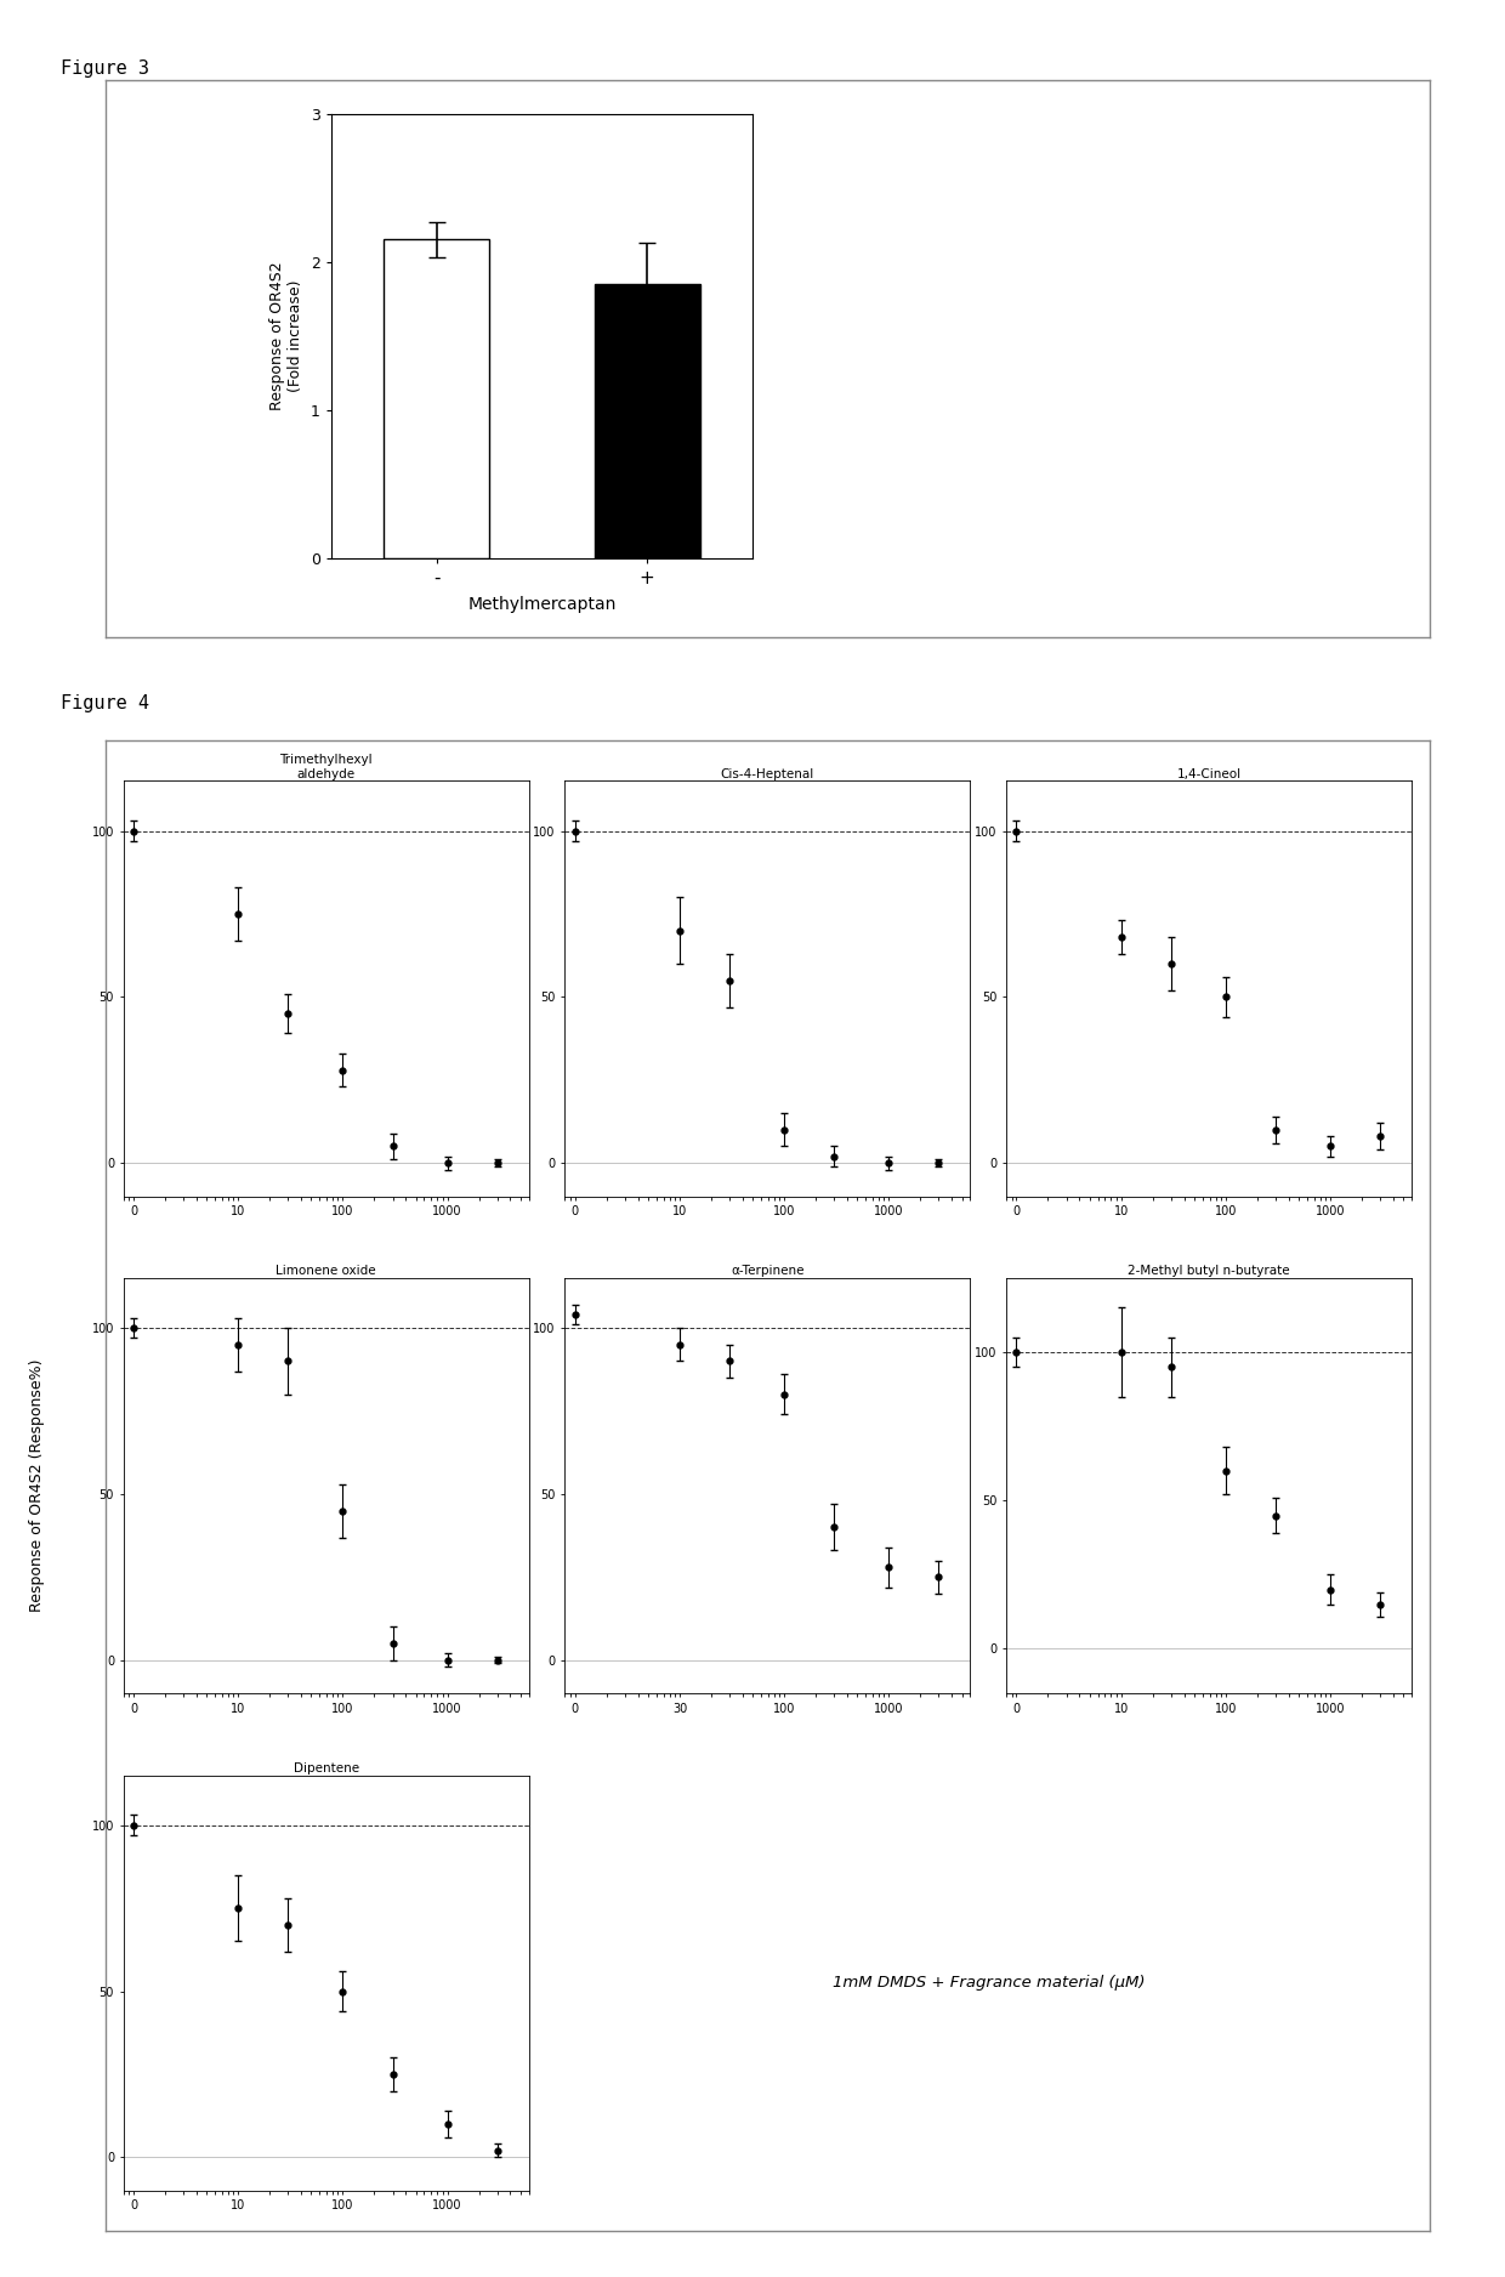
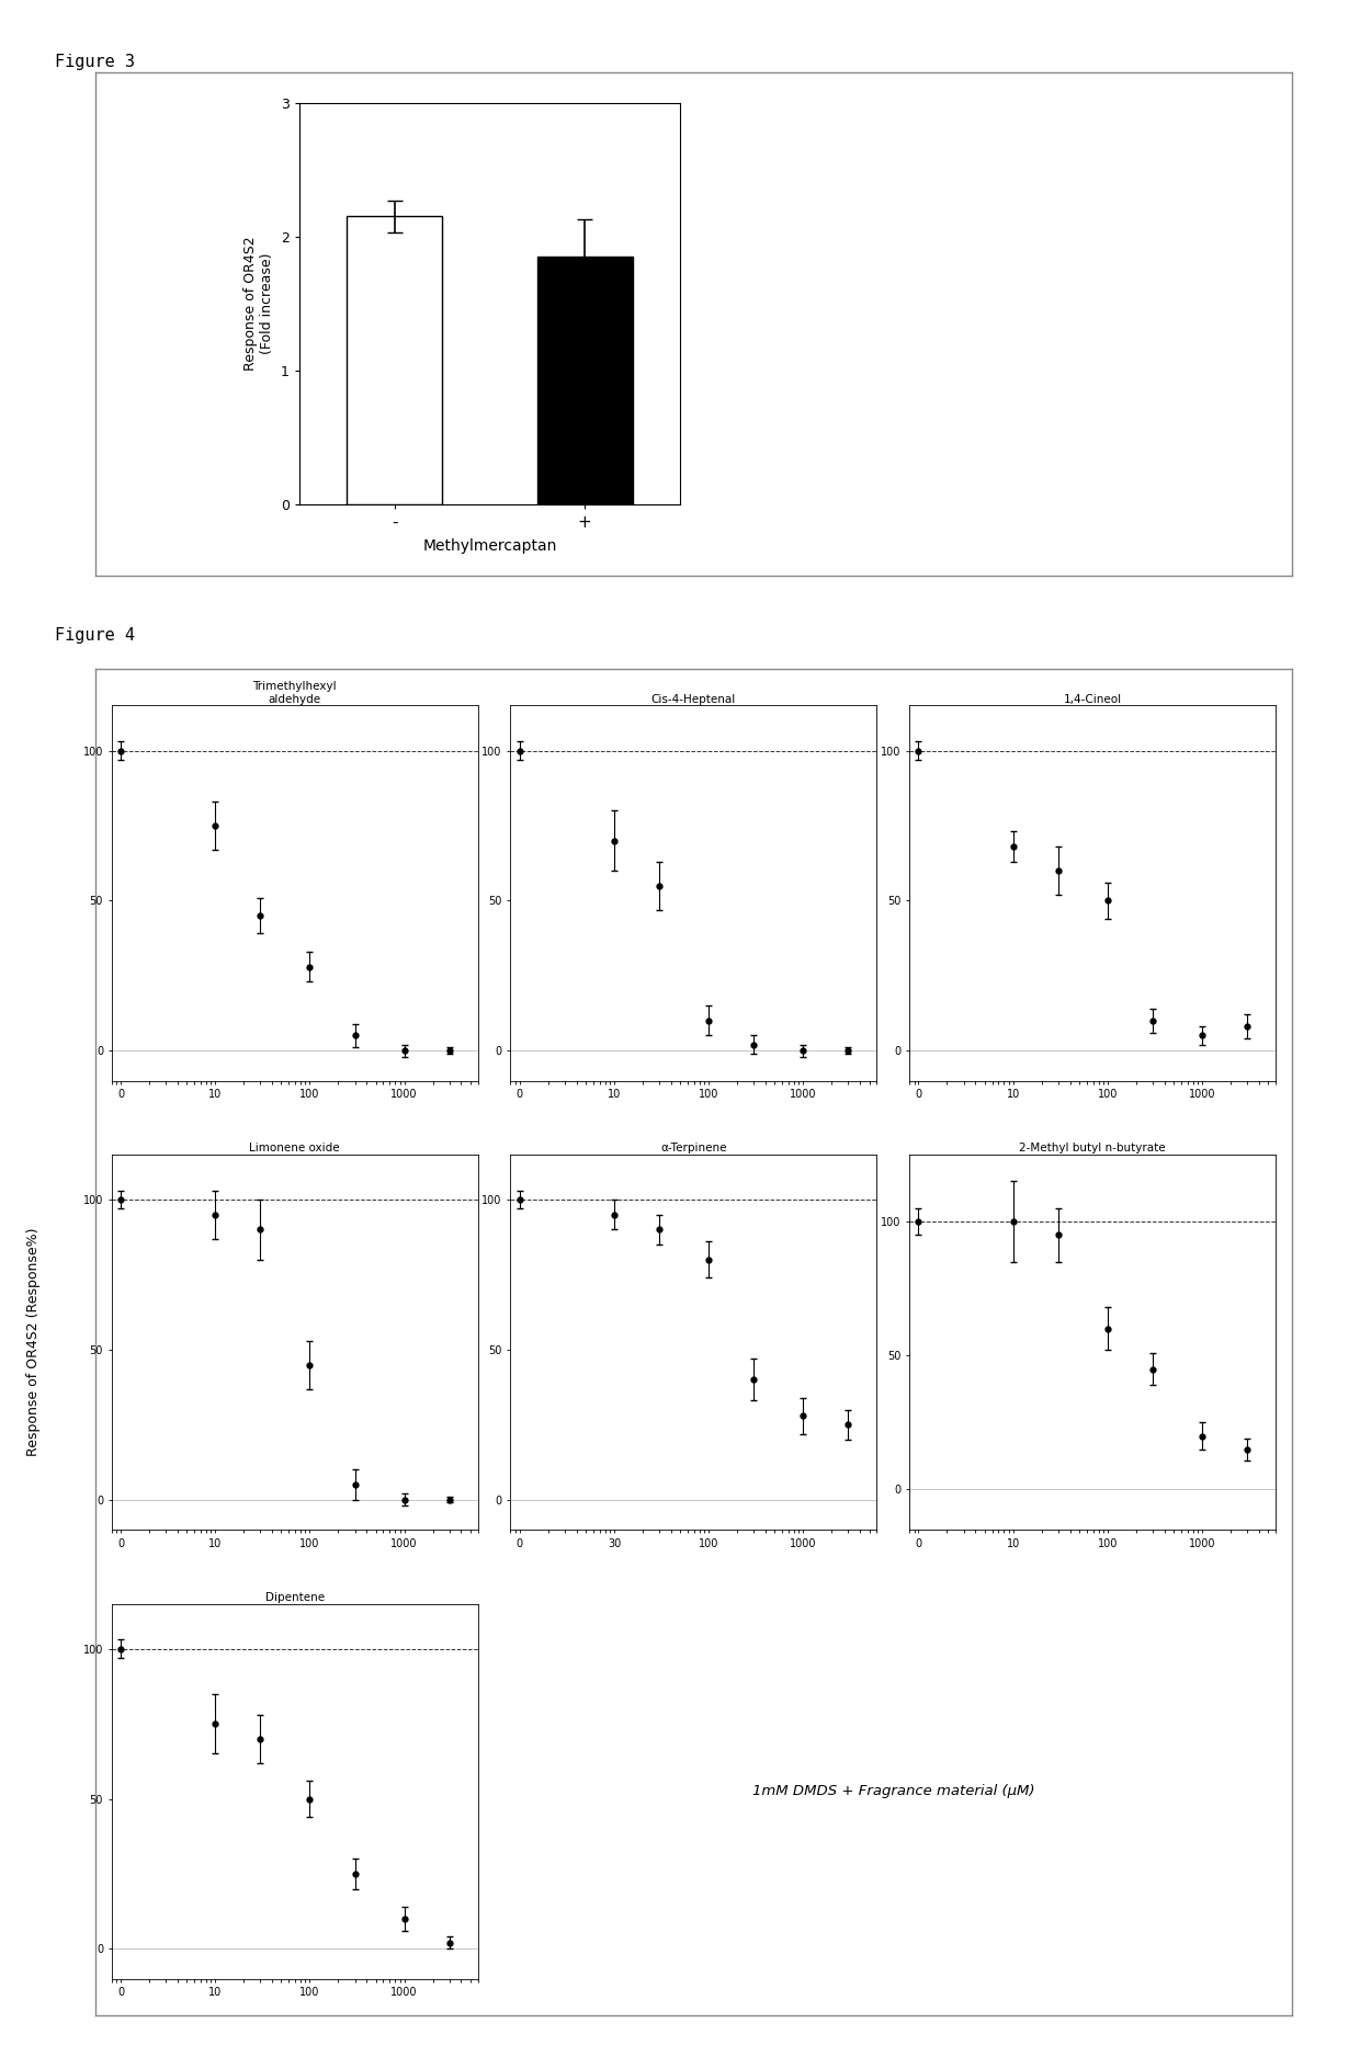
α-Terpinene/0: 104 -> 100
